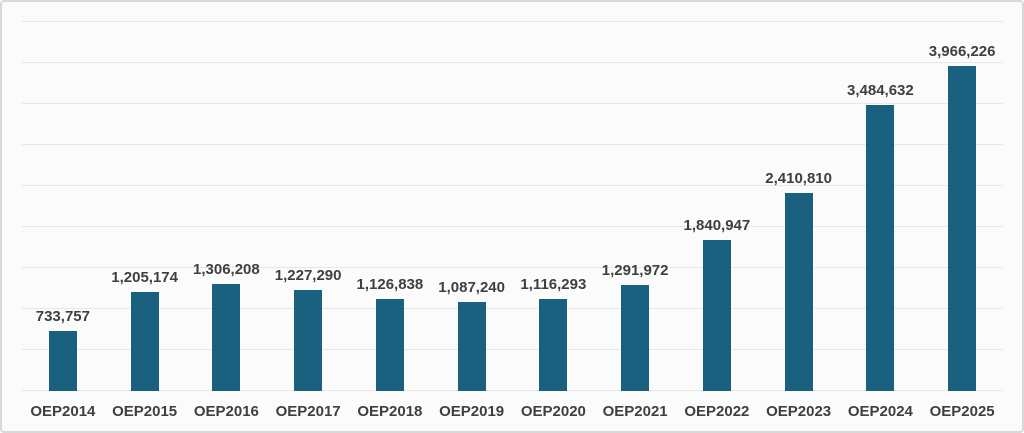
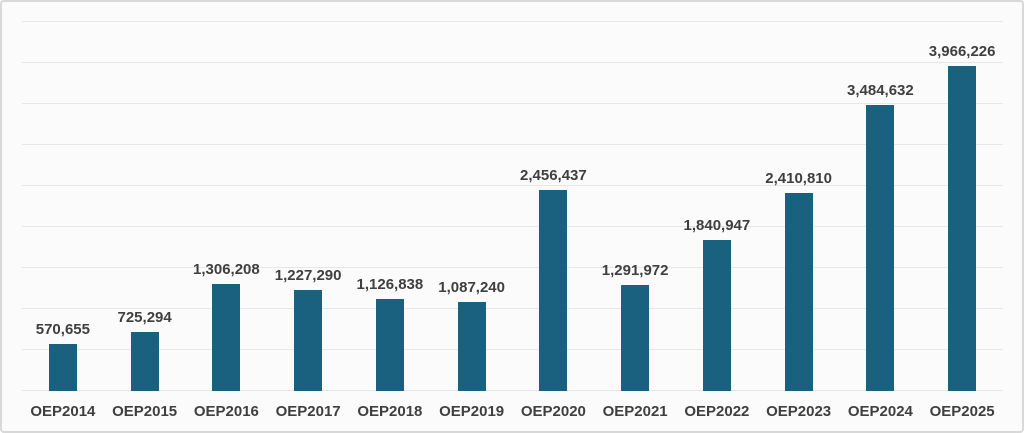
OEP2014: 733,757 -> 570,655
OEP2015: 1,205,174 -> 725,294
OEP2020: 1,116,293 -> 2,456,437
